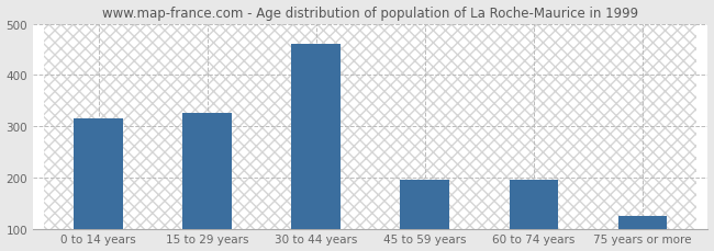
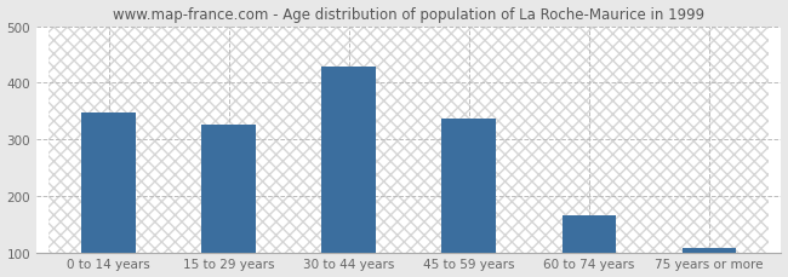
0 to 14 years: 315 -> 348
30 to 44 years: 460 -> 428
45 to 59 years: 195 -> 336
60 to 74 years: 195 -> 165
75 years or more: 125 -> 107
